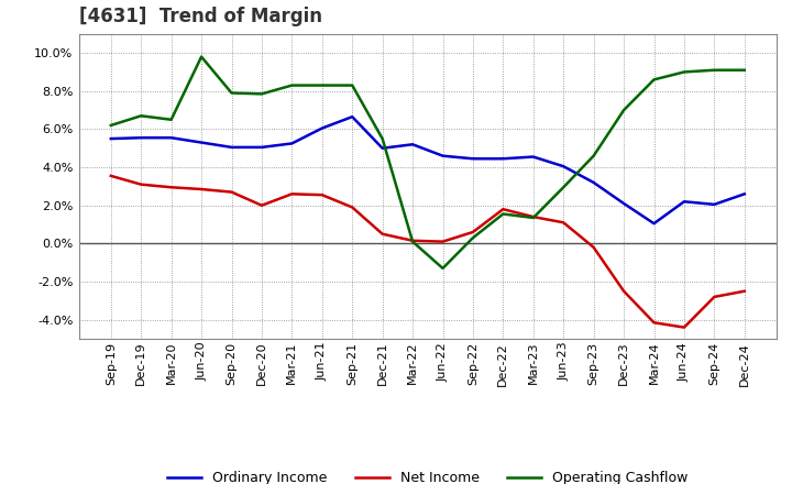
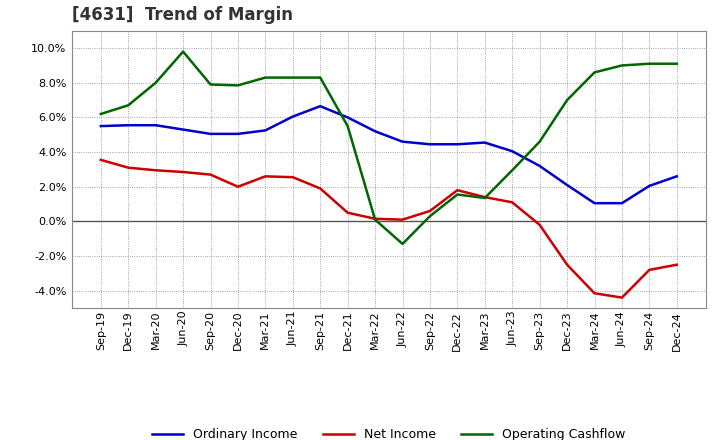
Operating Cashflow/Mar-20: 6.5% -> 8.0%
Ordinary Income/Dec-21: 5.0% -> 6.0%
Ordinary Income/Jun-24: 2.2% -> 1.1%
